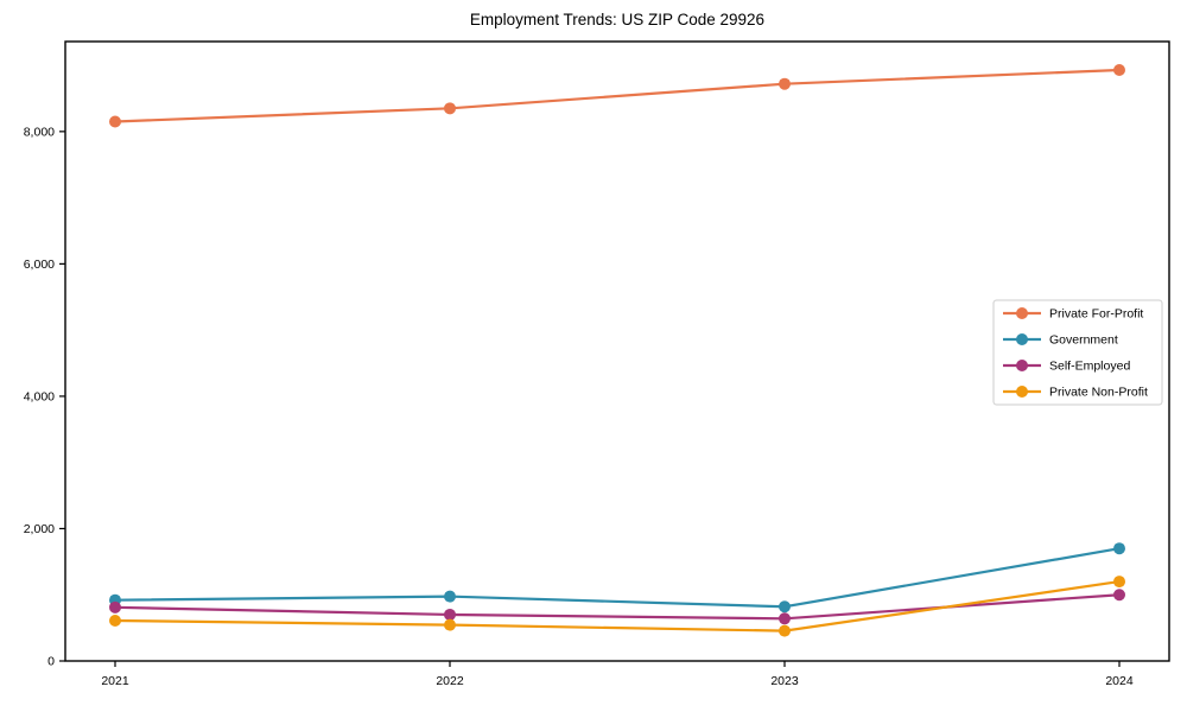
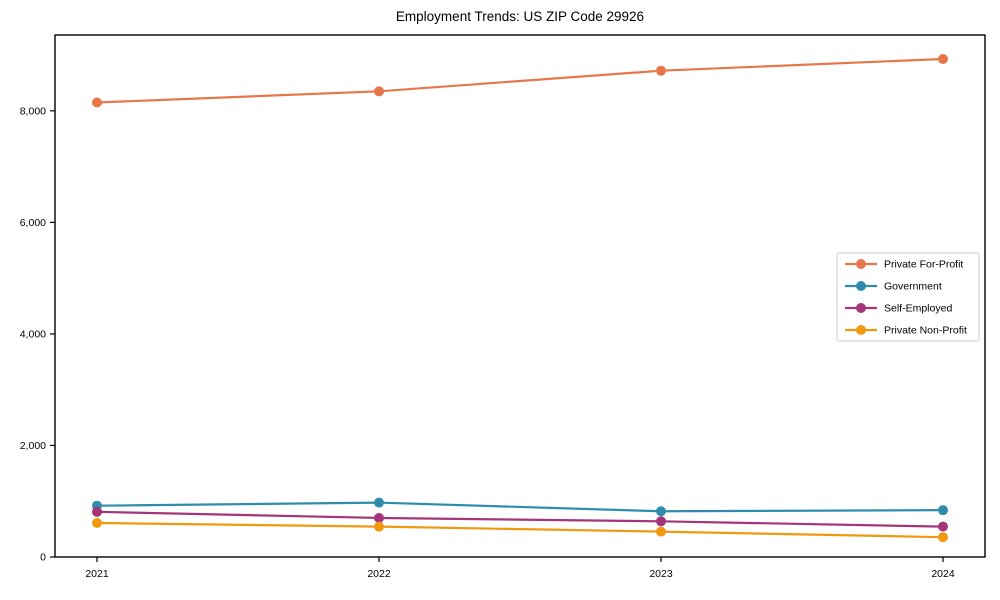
Government/2024: 1700 -> 800
Self-Employed/2024: 1000 -> 500
Private Non-Profit/2024: 1200 -> 400
